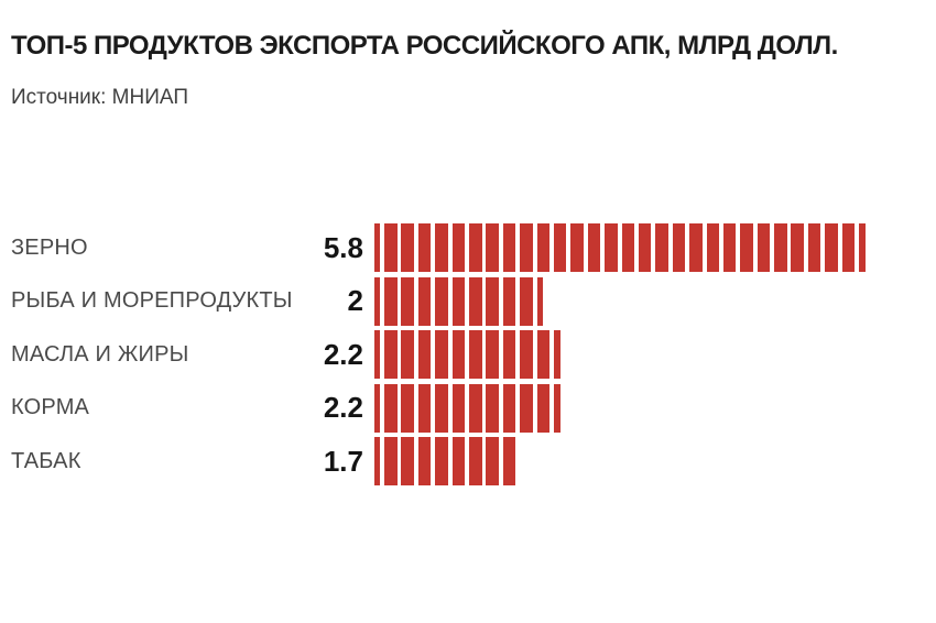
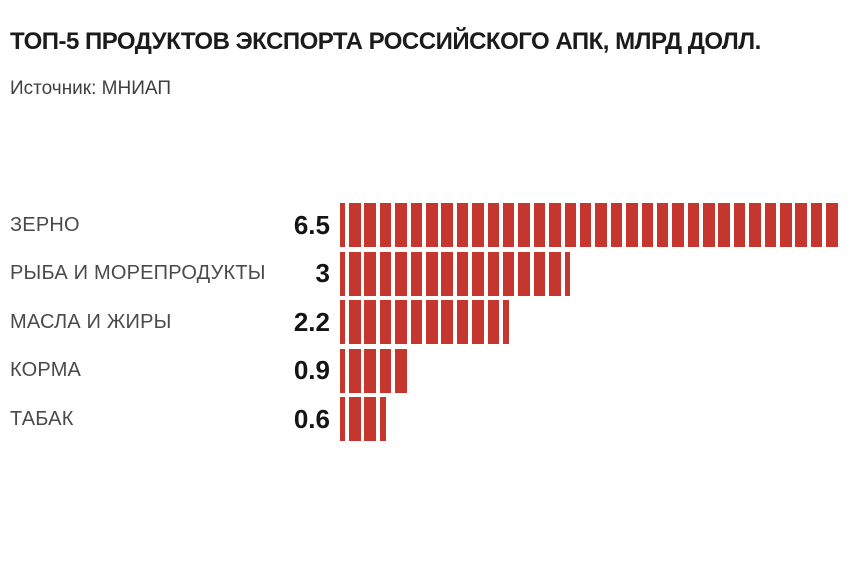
ЗЕРНО: 5.8 -> 6.5
РЫБА И МОРЕПРОДУКТЫ: 2 -> 3
КОРМА: 2.2 -> 0.9
ТАБАК: 1.7 -> 0.6
